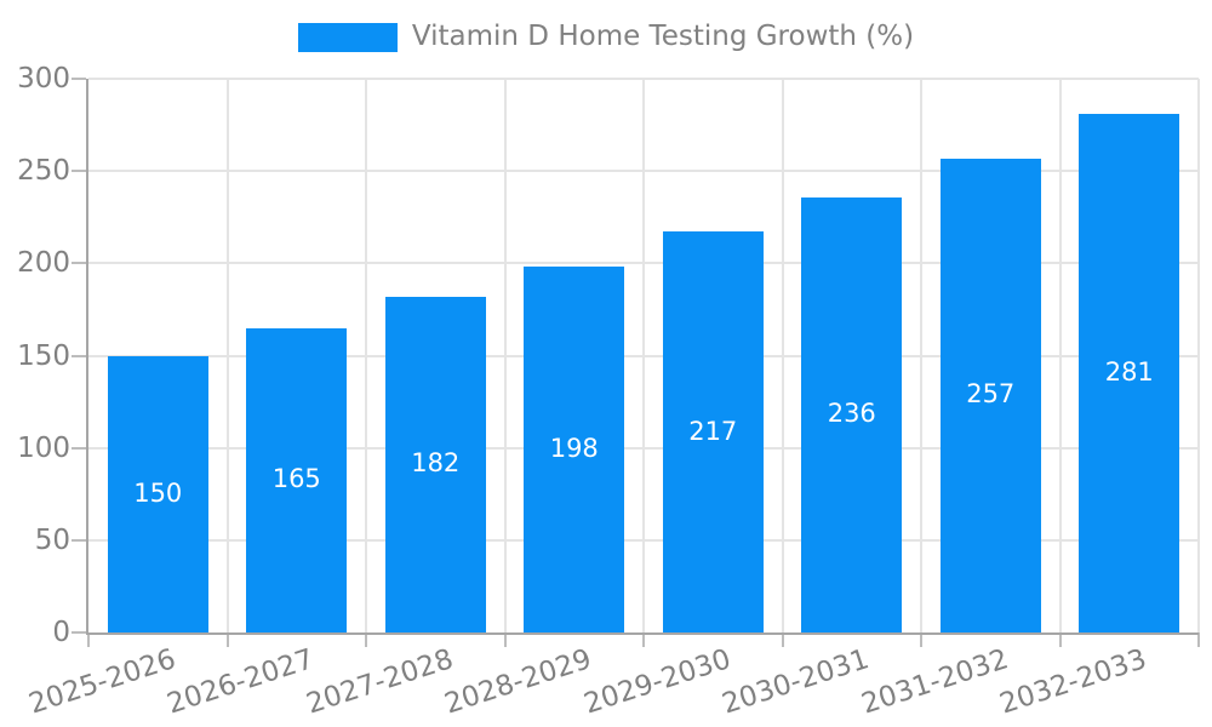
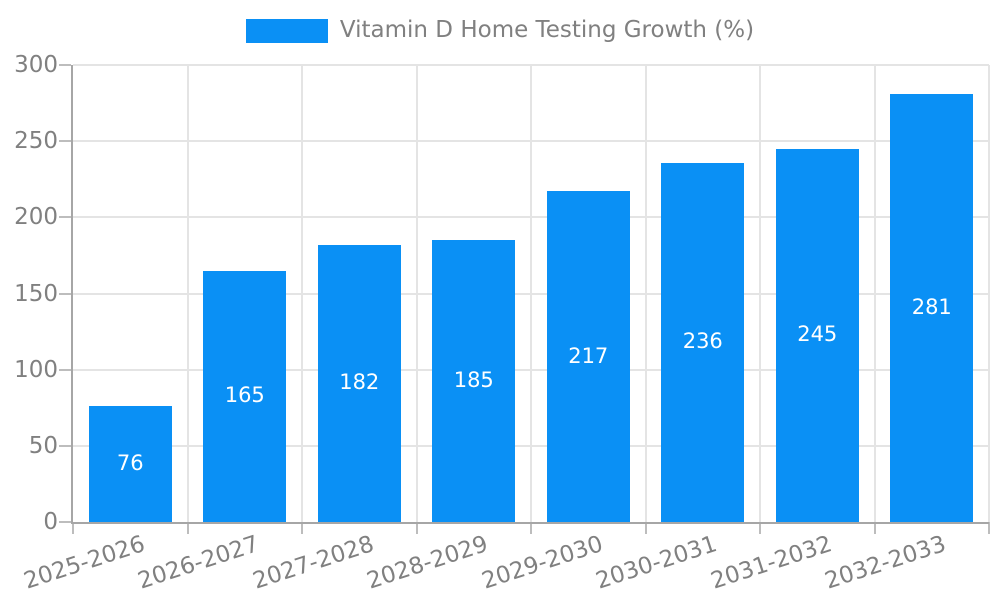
2025-2026: 150 -> 76
2028-2029: 198 -> 185
2031-2032: 257 -> 245
